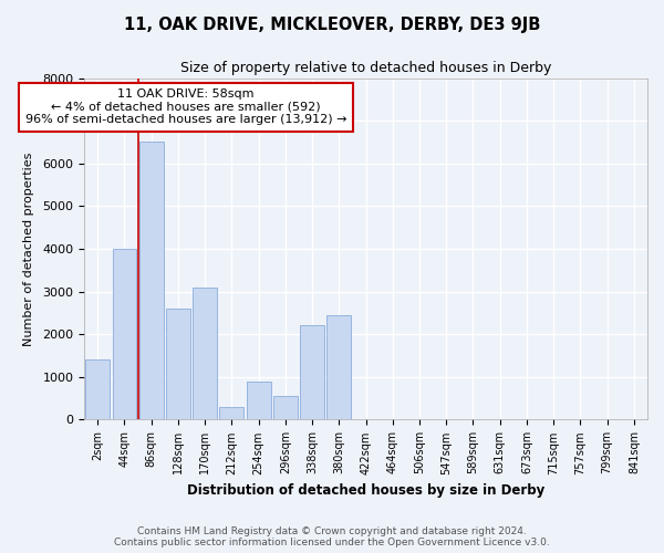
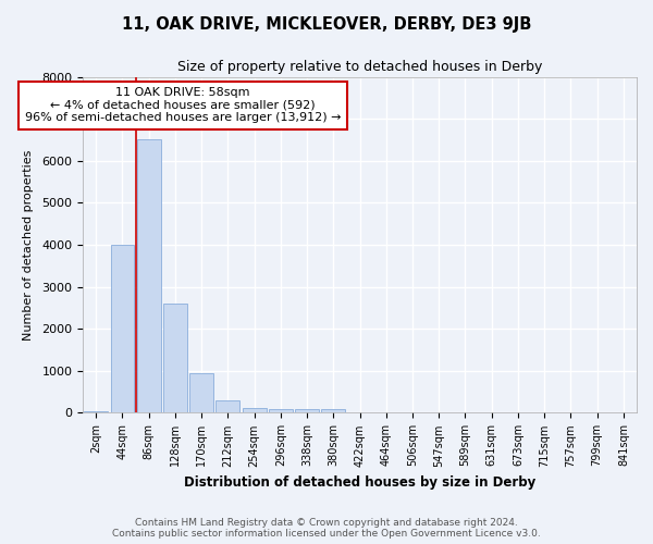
2sqm: 1400 -> 50
170sqm: 3100 -> 950
254sqm: 900 -> 120
296sqm: 550 -> 80
338sqm: 2200 -> 80
380sqm: 2450 -> 80
